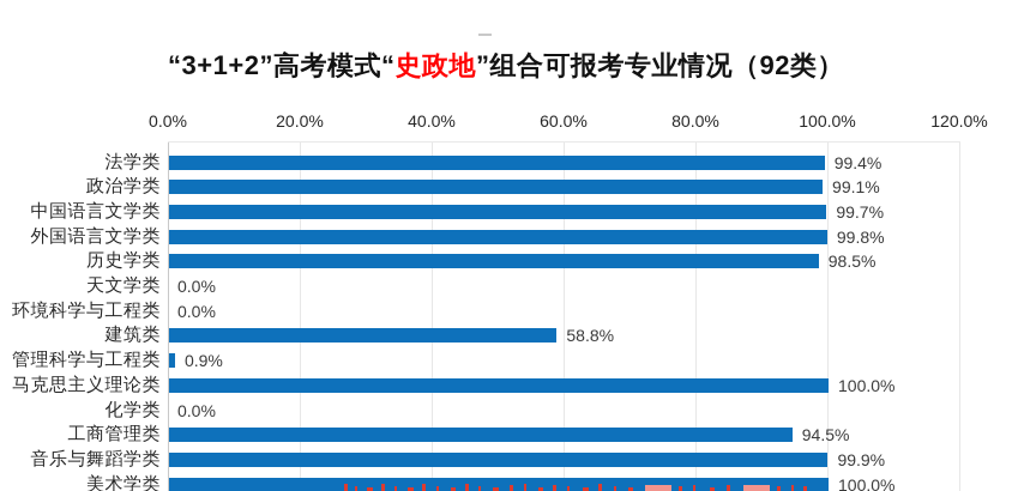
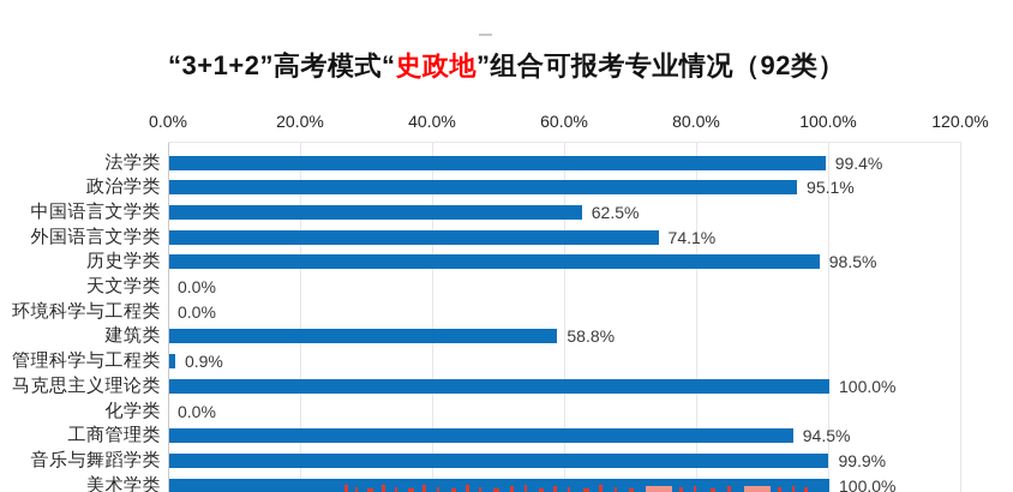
政治学类: 99.1% -> 95.1%
中国语言文学类: 99.7% -> 62.5%
外国语言文学类: 99.8% -> 74.1%
